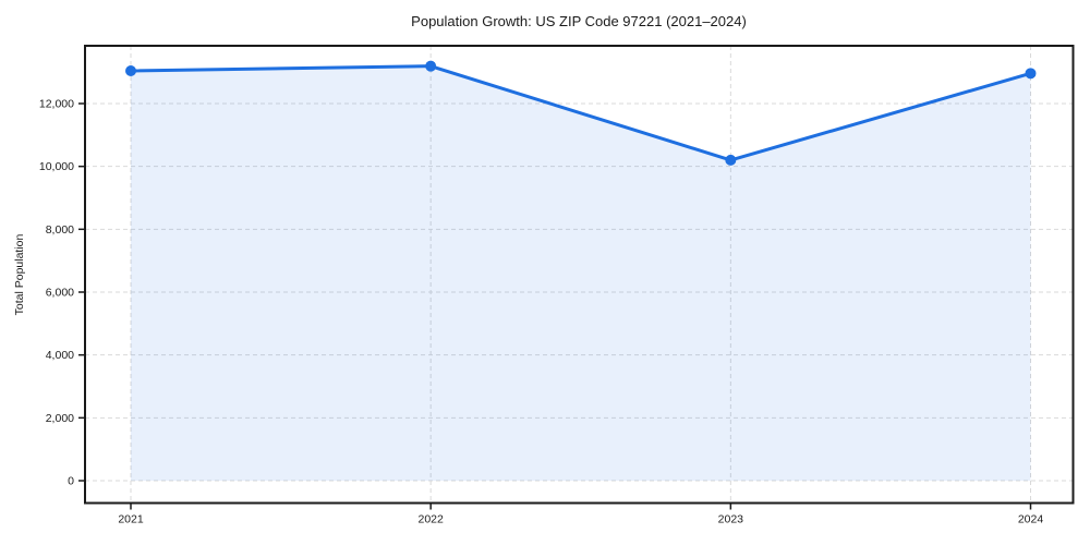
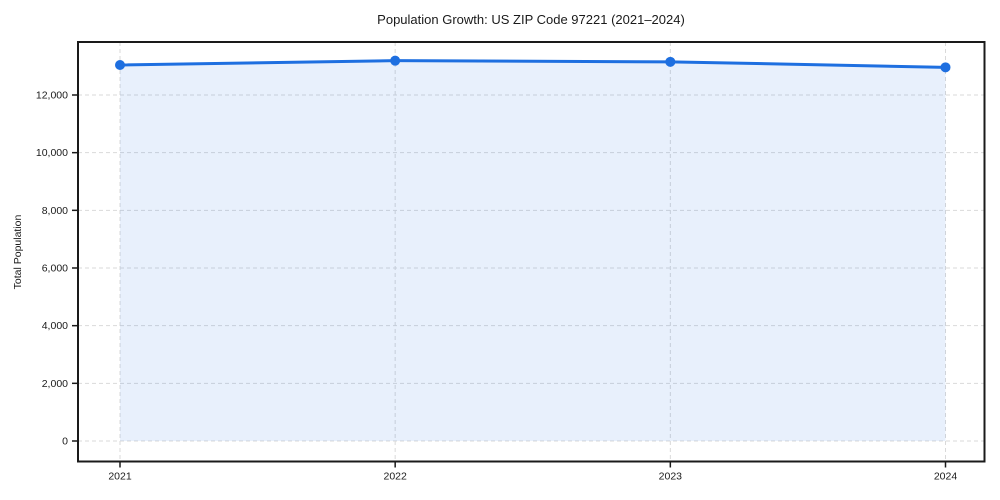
2023: 10200 -> 13200
